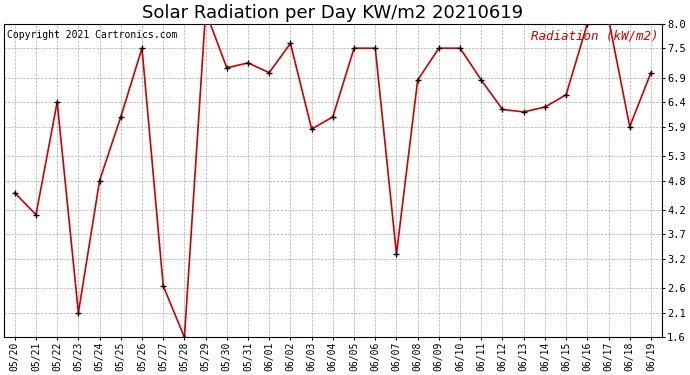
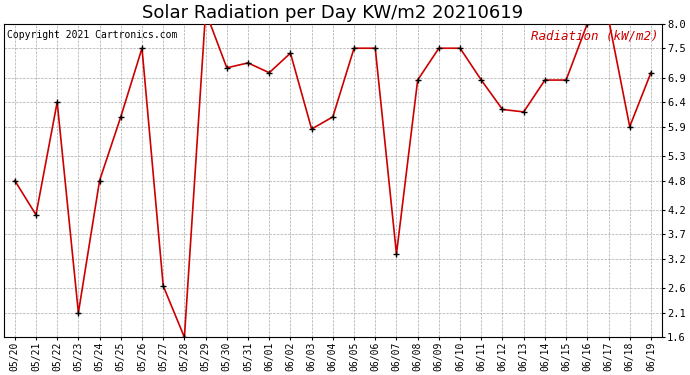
05/20: 4.55 -> 4.80
06/02: 7.60 -> 7.40
06/14: 6.30 -> 6.85
06/15: 6.55 -> 6.85
